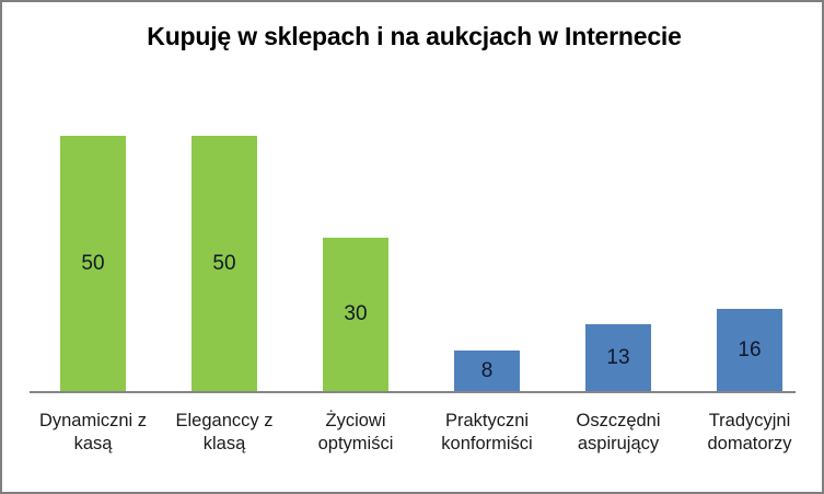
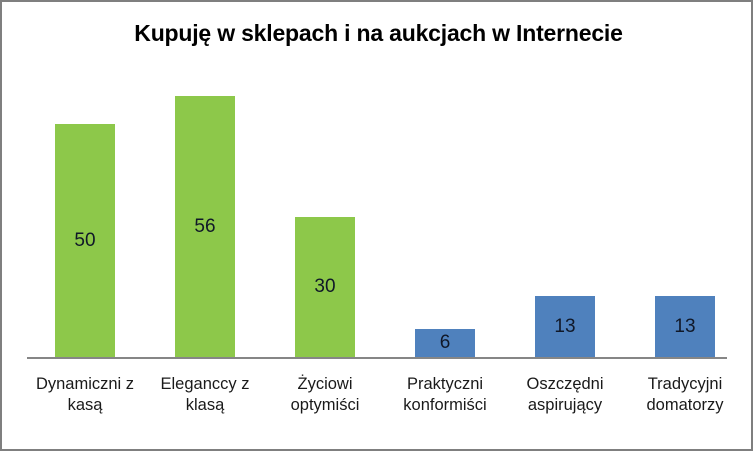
Eleganccy z klasą: 50 -> 56
Praktyczni konformiści: 8 -> 6
Tradycyjni domatorzy: 16 -> 13
